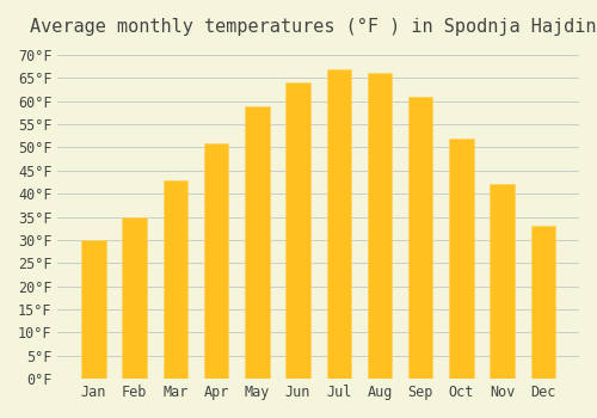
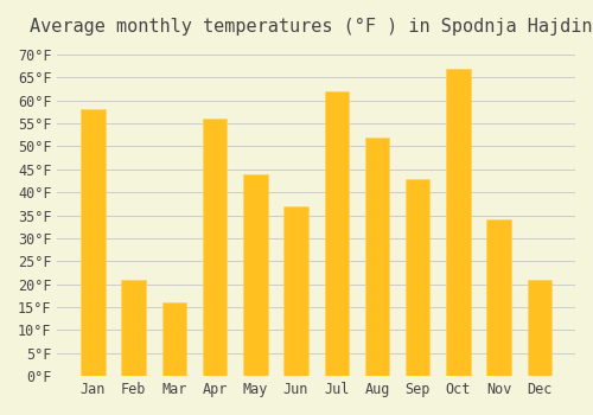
Jan: 30°F -> 58°F
Feb: 35°F -> 21°F
Mar: 43°F -> 16°F
Apr: 51°F -> 56°F
May: 59°F -> 44°F
Jun: 64°F -> 37°F
Jul: 67°F -> 62°F
Aug: 66°F -> 52°F
Sep: 61°F -> 43°F
Oct: 52°F -> 67°F
Nov: 42°F -> 34°F
Dec: 33°F -> 21°F
